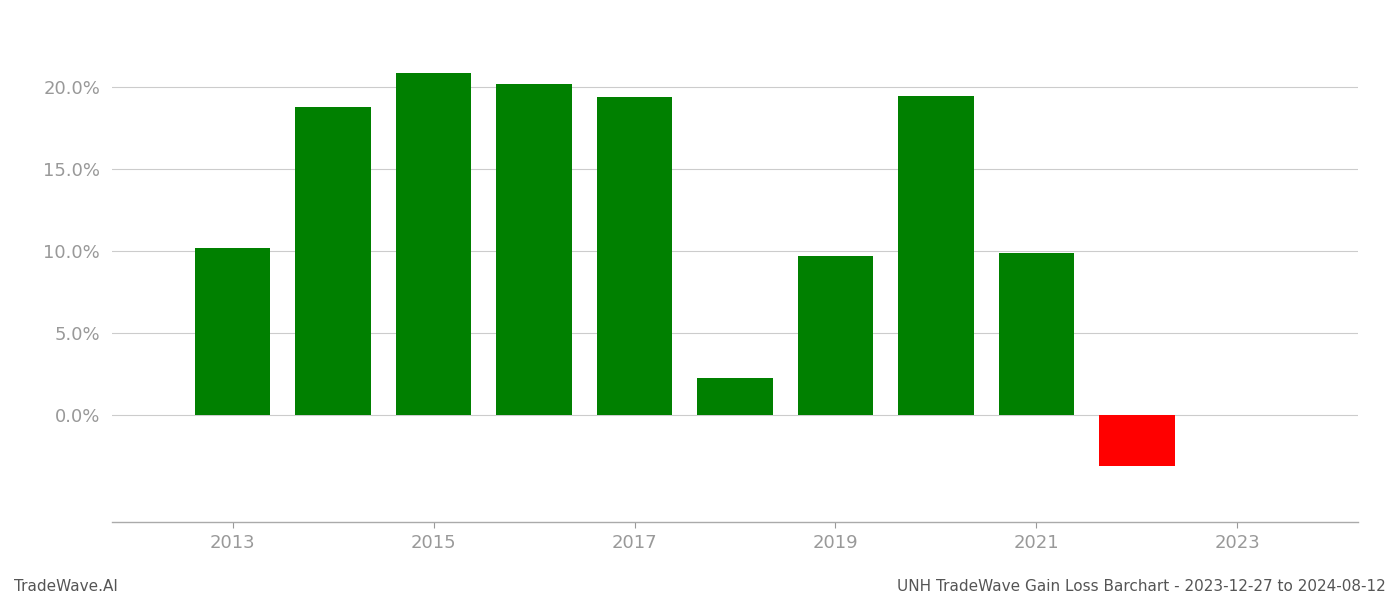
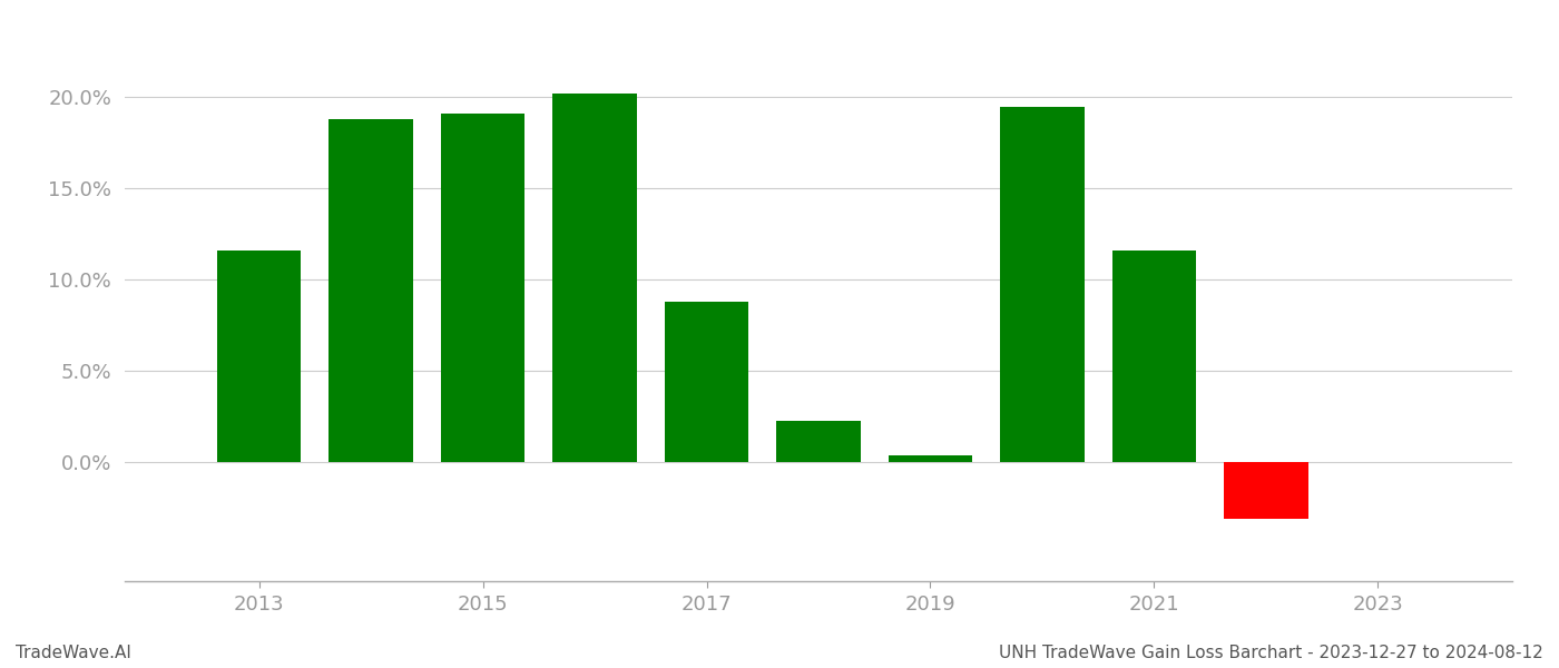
2013: 10.2% -> 11.6%
2015: 20.9% -> 19.1%
2017: 19.4% -> 8.8%
2019: 9.7% -> 0.4%
2021: 9.9% -> 11.6%
